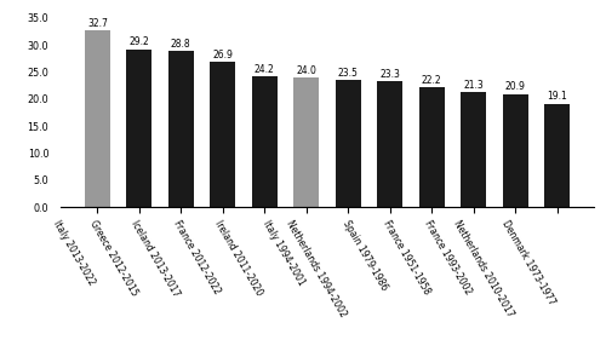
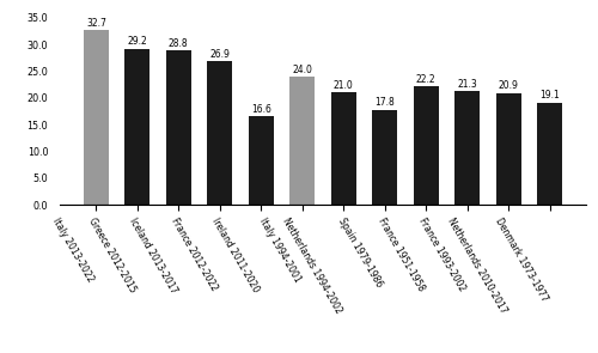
Ireland 2011-2020: 24.2 -> 16.6
Netherlands 1994-2002: 23.5 -> 21.0
Spain 1979-1986: 23.3 -> 17.8
